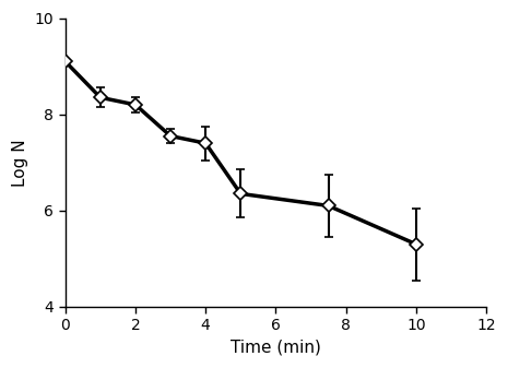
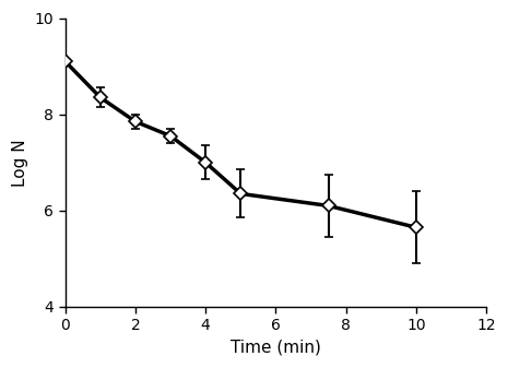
2: 8.20 -> 7.85
4: 7.40 -> 7.00
10: 5.30 -> 5.65
